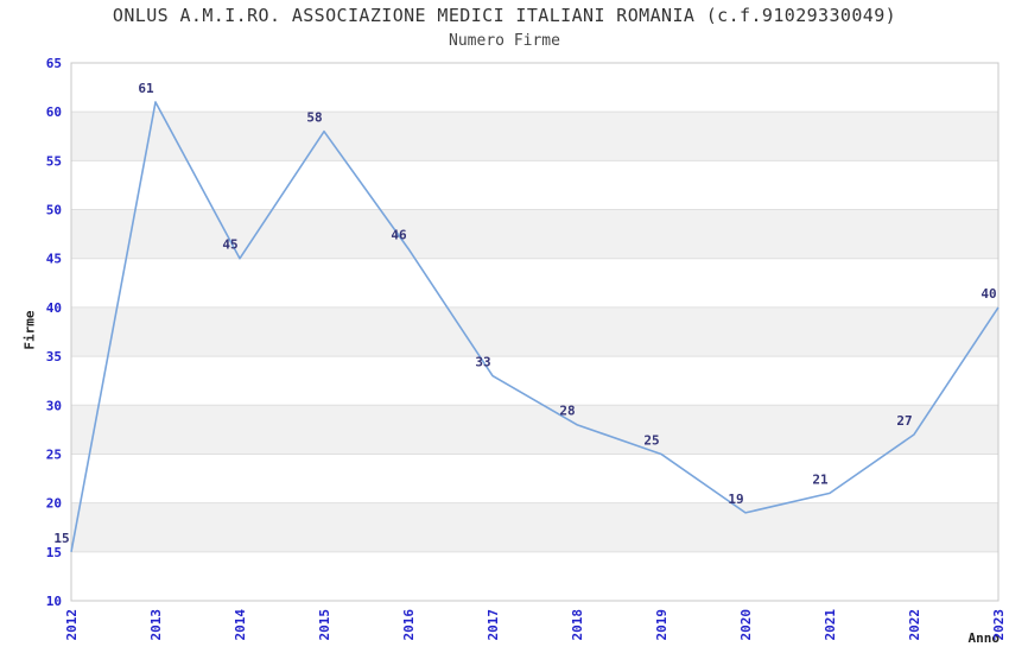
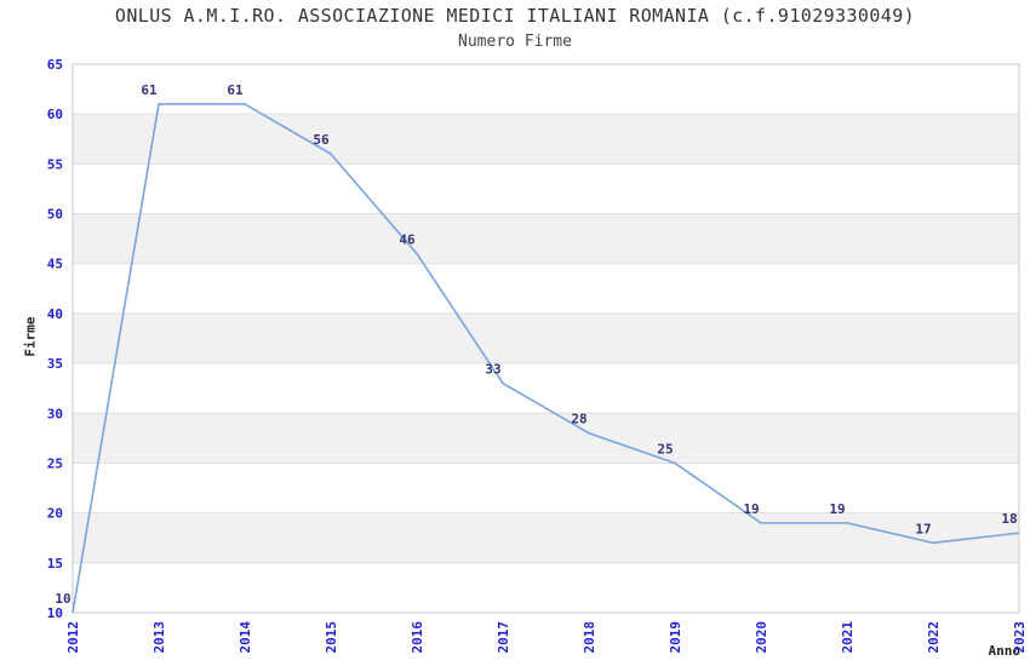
2012: 15 -> 10
2014: 45 -> 61
2015: 58 -> 56
2021: 21 -> 19
2022: 27 -> 17
2023: 40 -> 18
